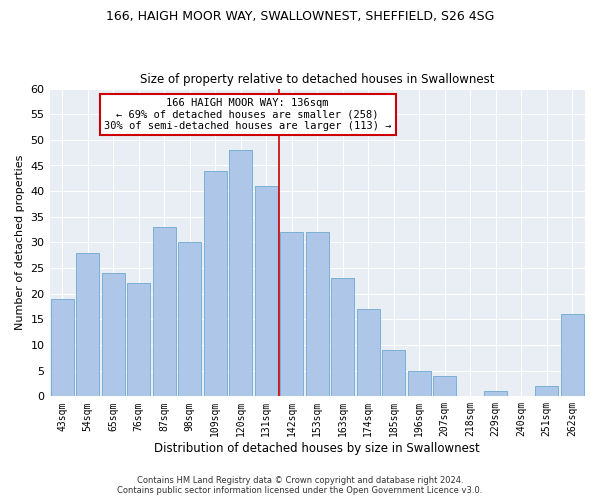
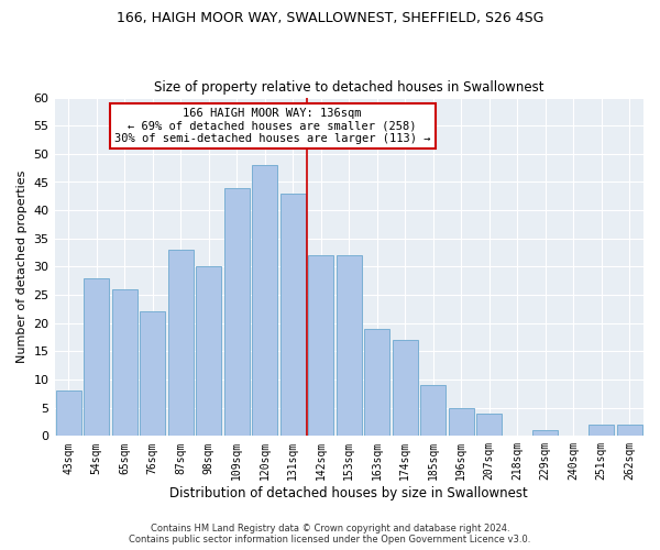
43sqm: 19 -> 8
65sqm: 24 -> 26
131sqm: 41 -> 43
163sqm: 23 -> 19
262sqm: 16 -> 2
